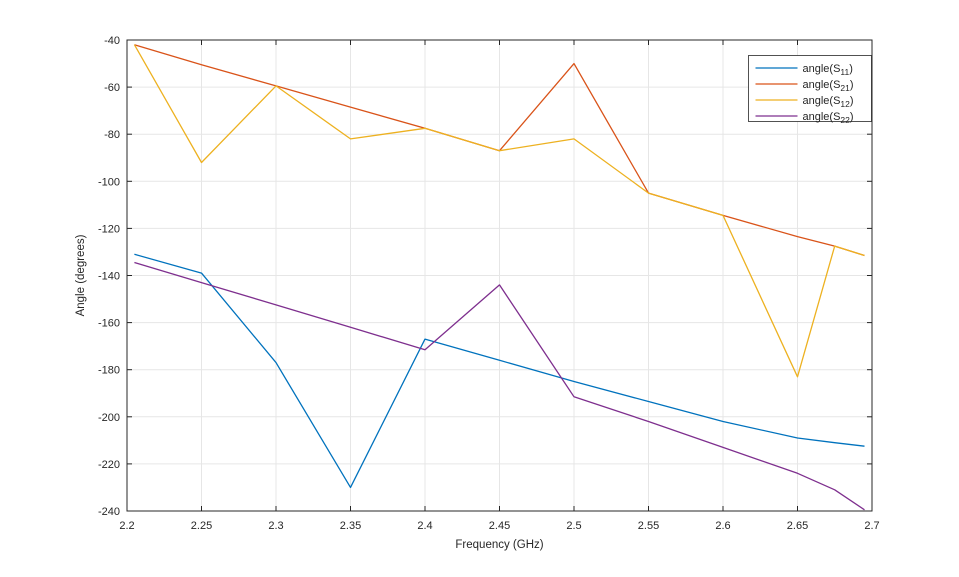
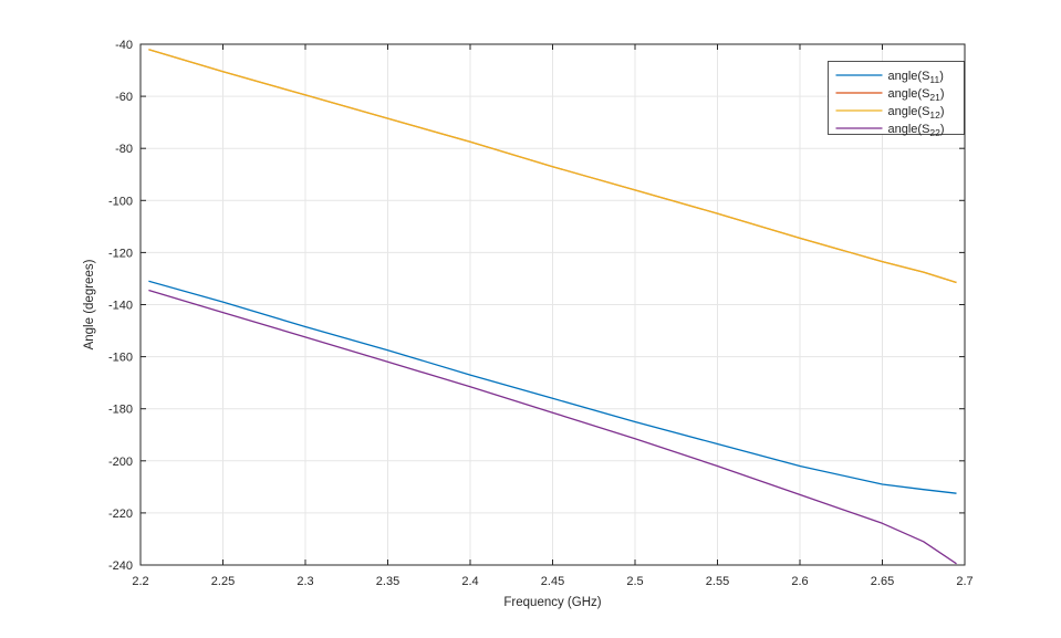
angle(S12)/2.25: -92 -> -50
angle(S11)/2.3: -177 -> -148
angle(S11)/2.35: -230 -> -158
angle(S12)/2.35: -82 -> -68
angle(S22)/2.45: -144 -> -182
angle(S21)/2.5: -50 -> -96
angle(S12)/2.5: -82 -> -96
angle(S12)/2.65: -183 -> -124
